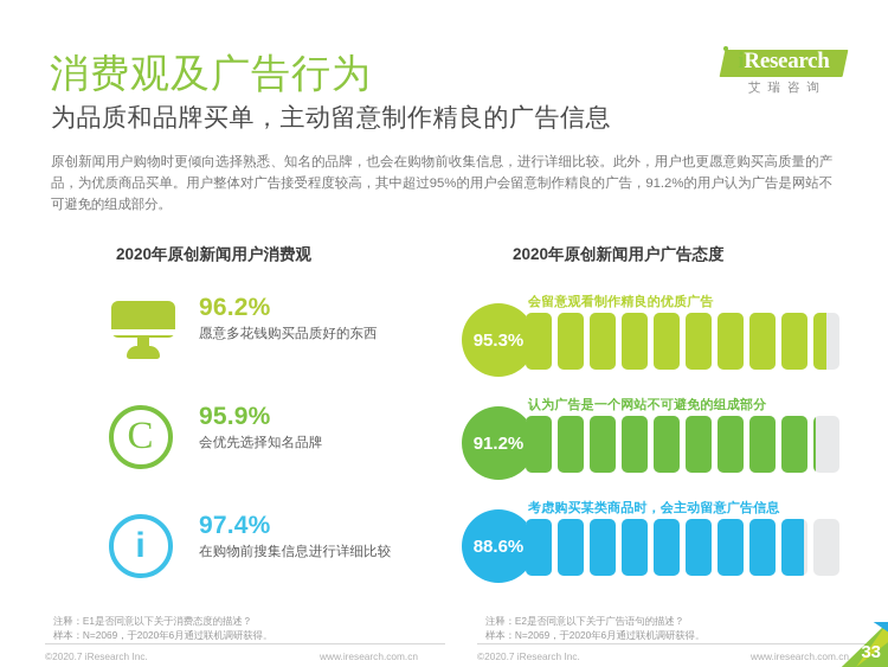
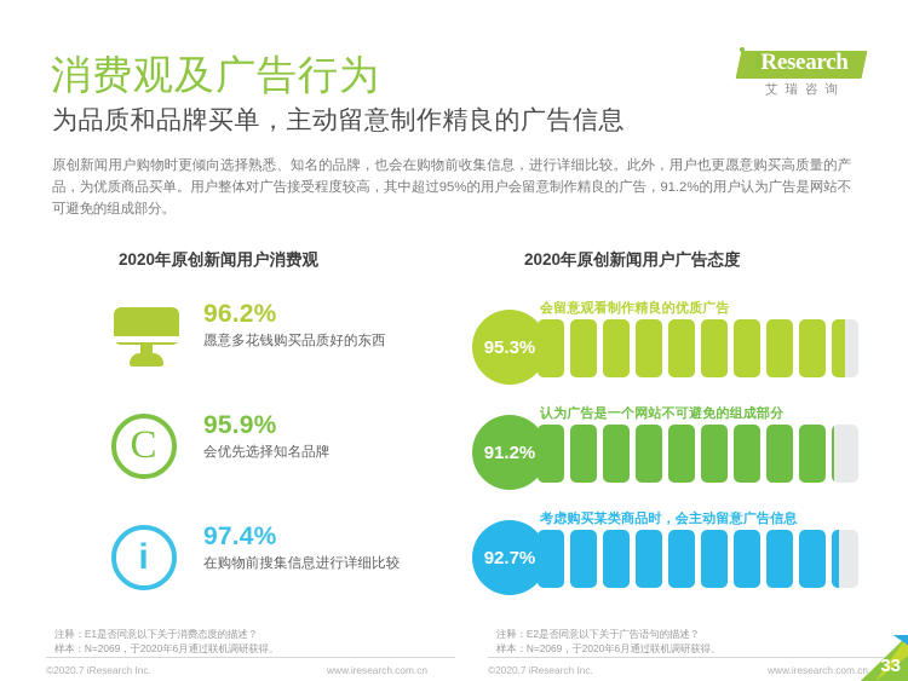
考虑购买某类商品时，会主动留意广告信息: 88.6% -> 92.7%
